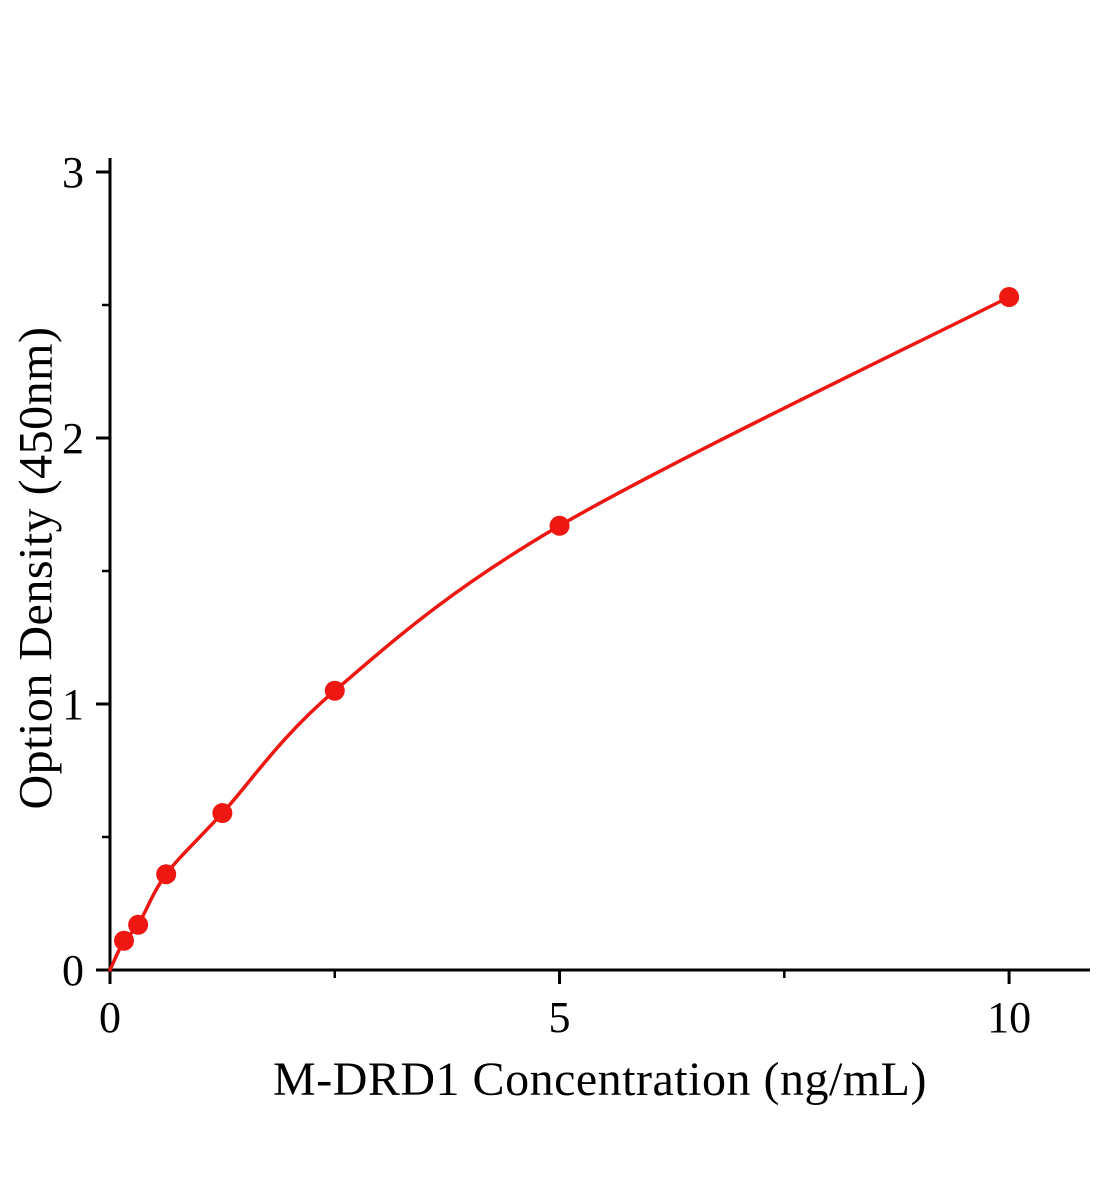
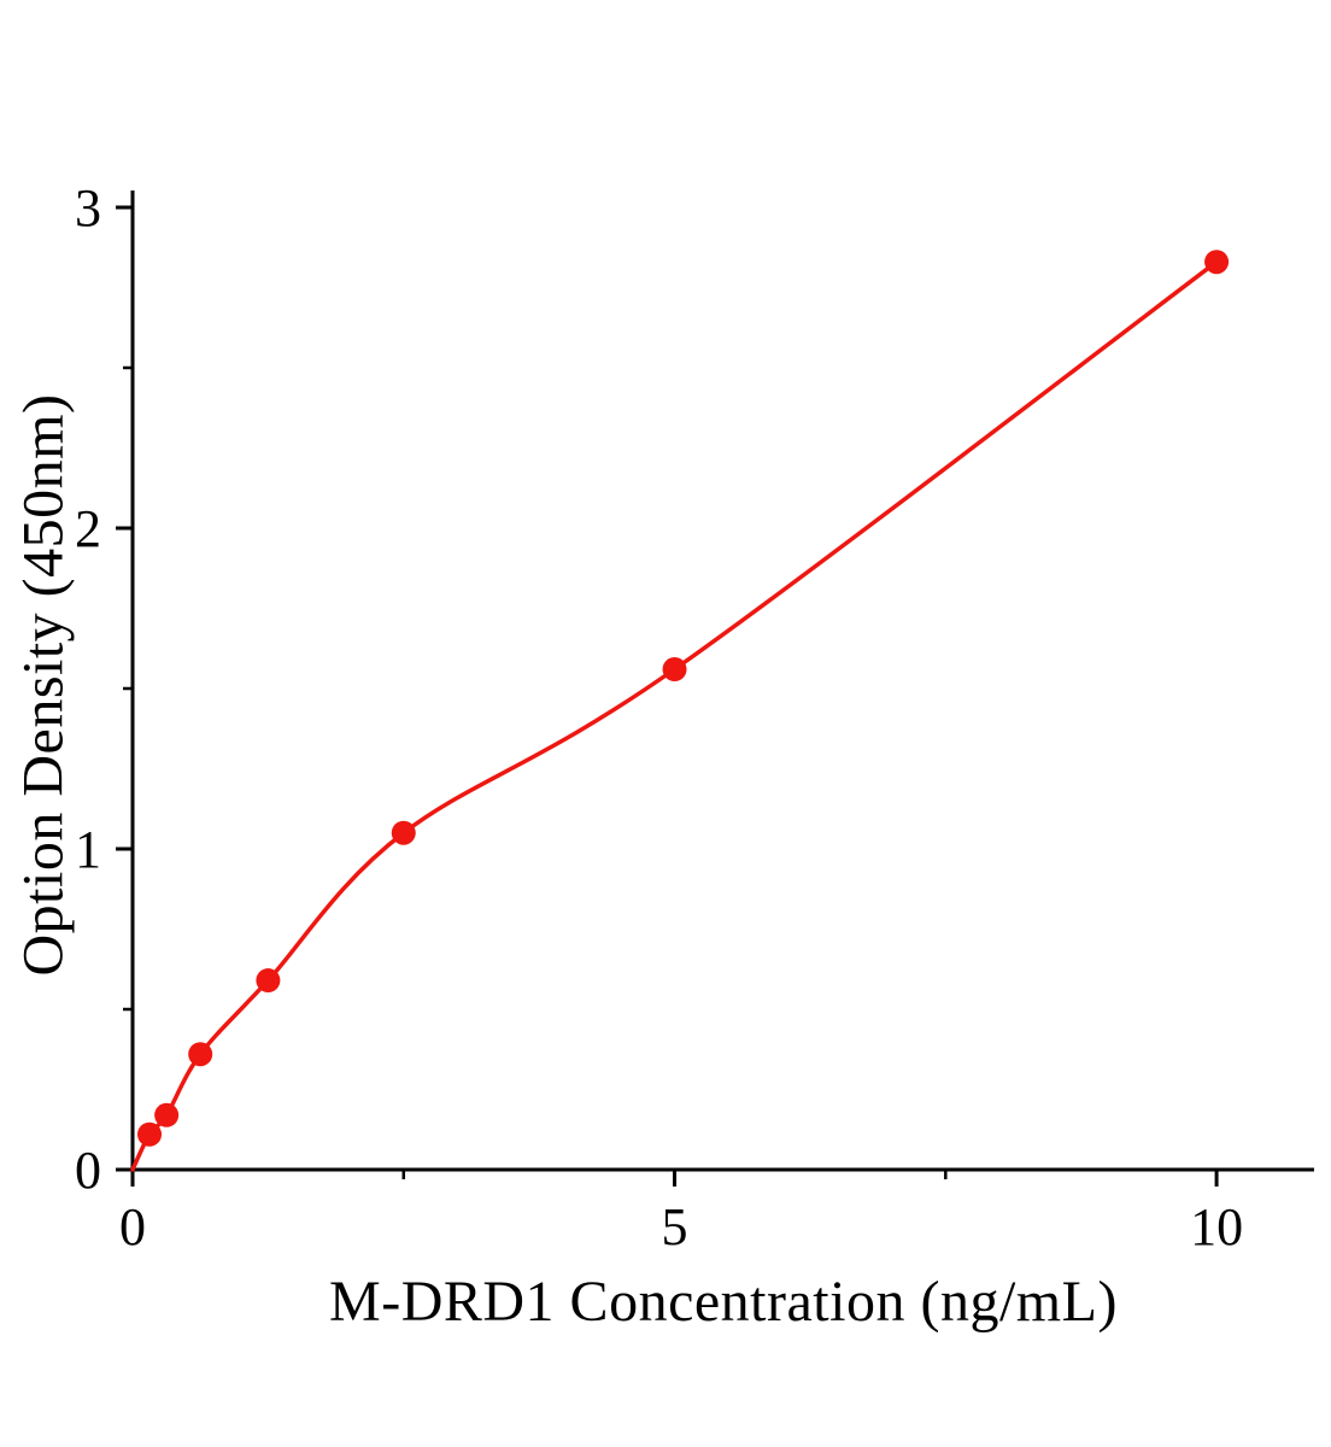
5: 1.67 -> 1.56
10: 2.53 -> 2.83
